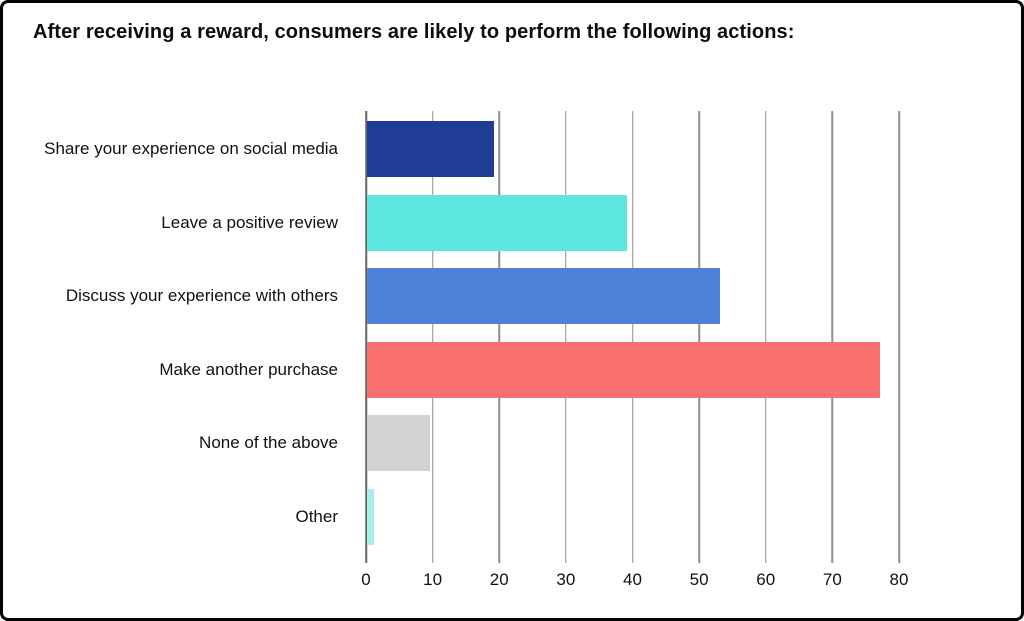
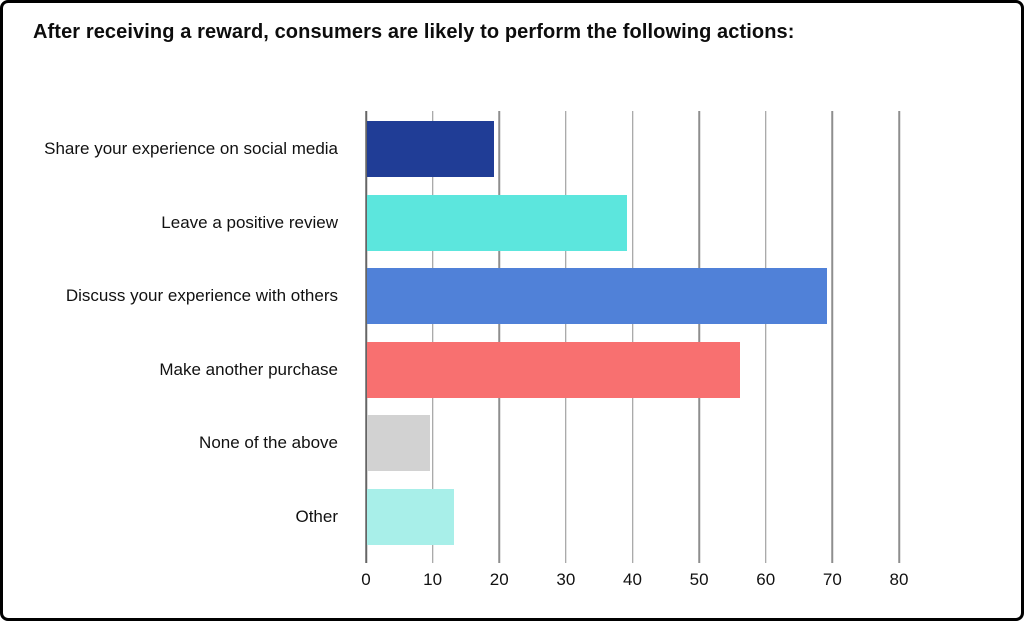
Discuss your experience with others: 53 -> 69
Make another purchase: 77 -> 56
Other: 1 -> 13
